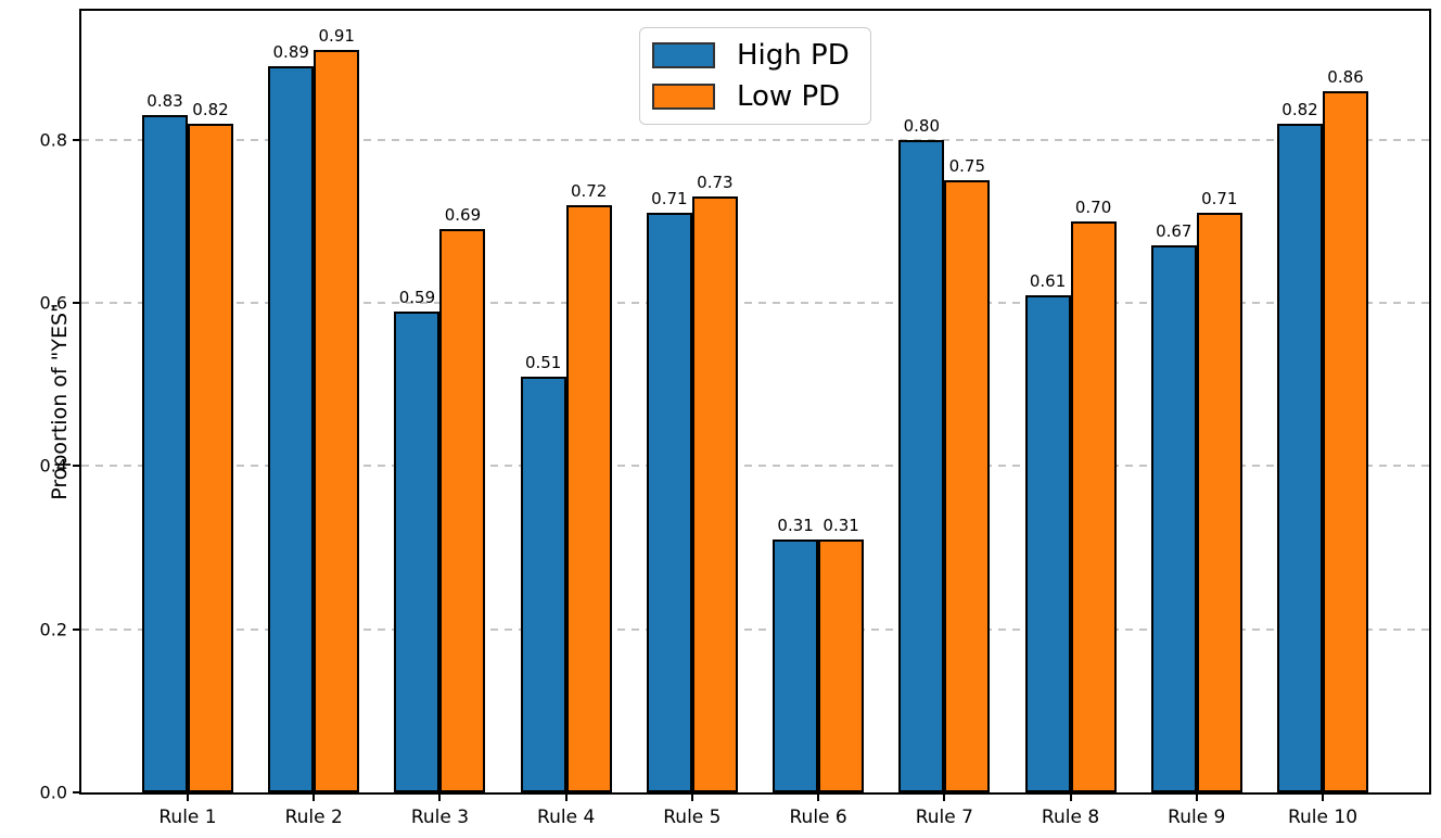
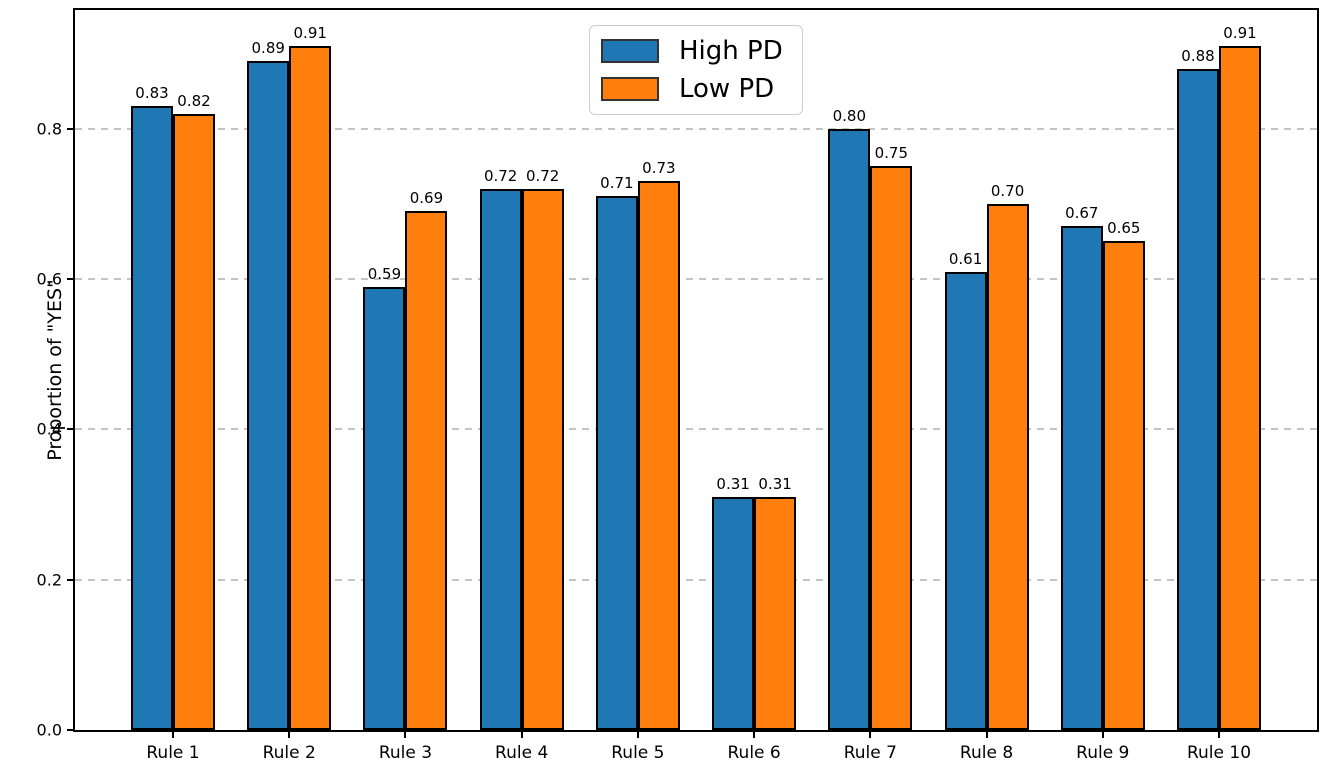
High PD/Rule 4: 0.51 -> 0.72
Low PD/Rule 9: 0.71 -> 0.65
High PD/Rule 10: 0.82 -> 0.88
Low PD/Rule 10: 0.86 -> 0.91
